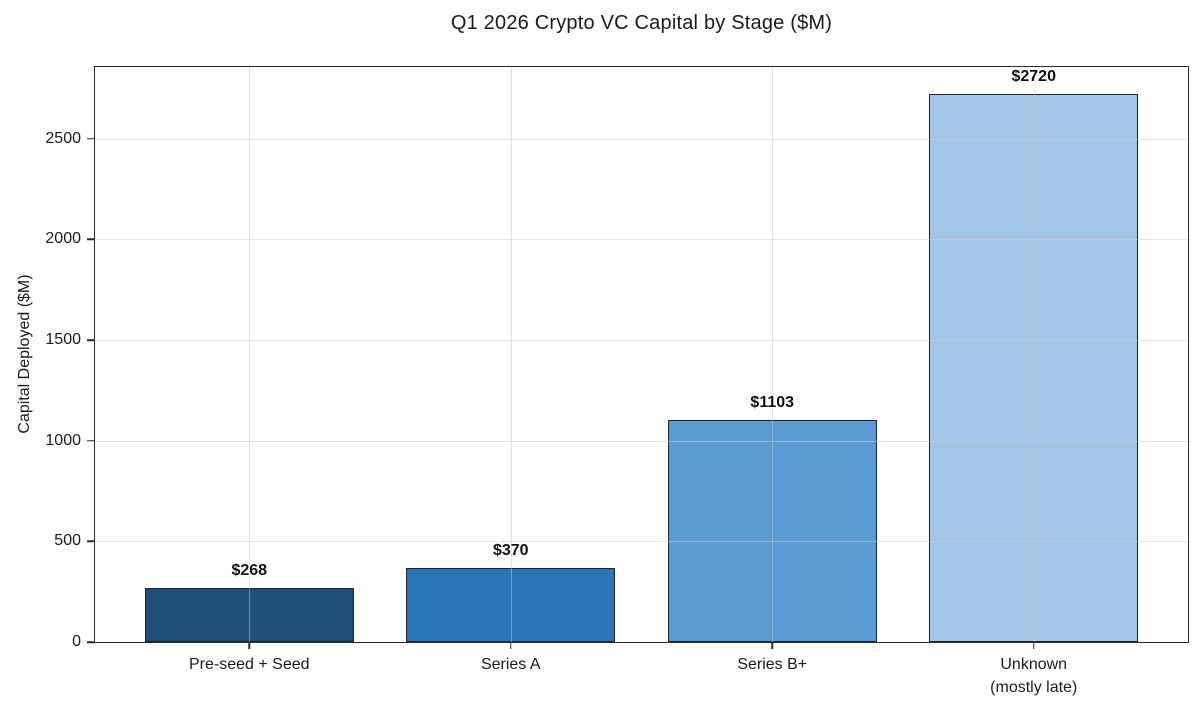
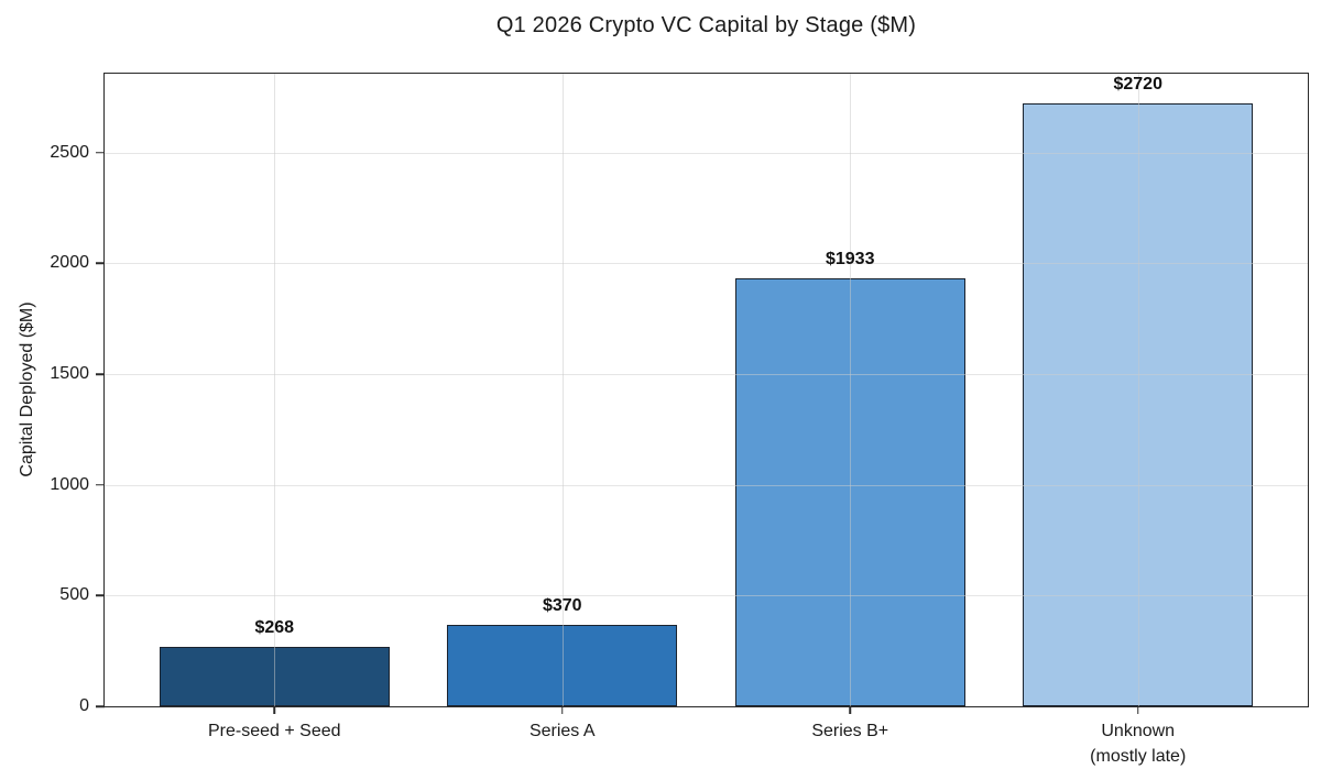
Series B+: $1103 -> $1933
